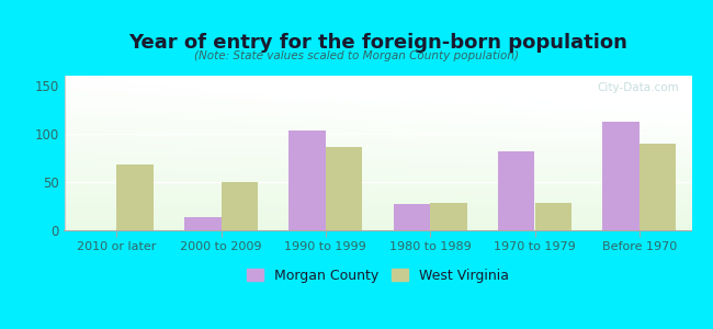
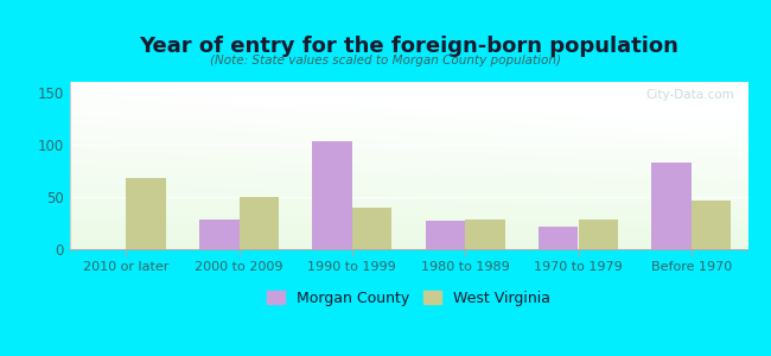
Morgan County/2000 to 2009: 14 -> 28
West Virginia/1990 to 1999: 86 -> 40
Morgan County/1970 to 1979: 82 -> 21
Morgan County/Before 1970: 112 -> 83
West Virginia/Before 1970: 90 -> 46
